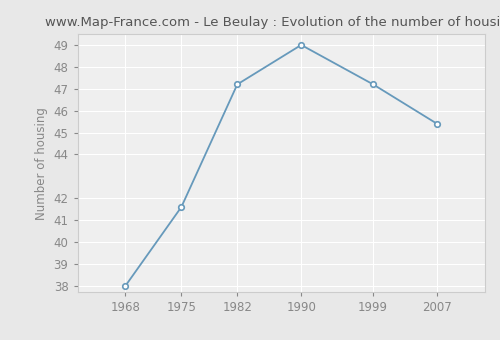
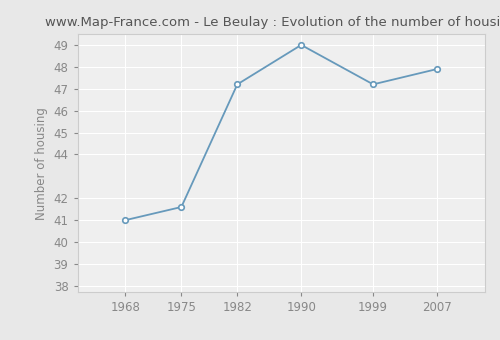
1968: 38.0 -> 41.0
2007: 45.4 -> 47.9
